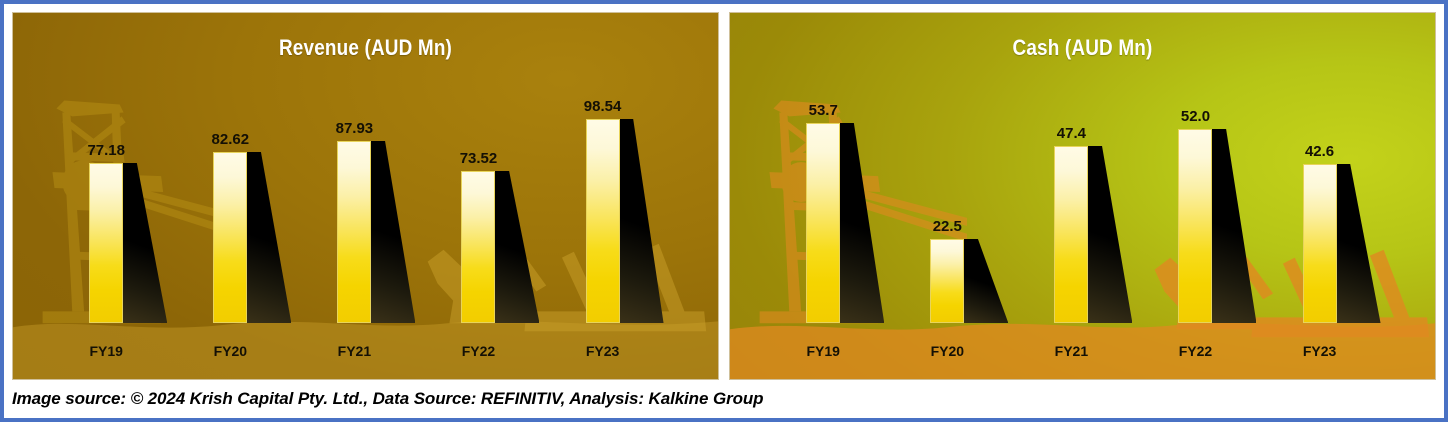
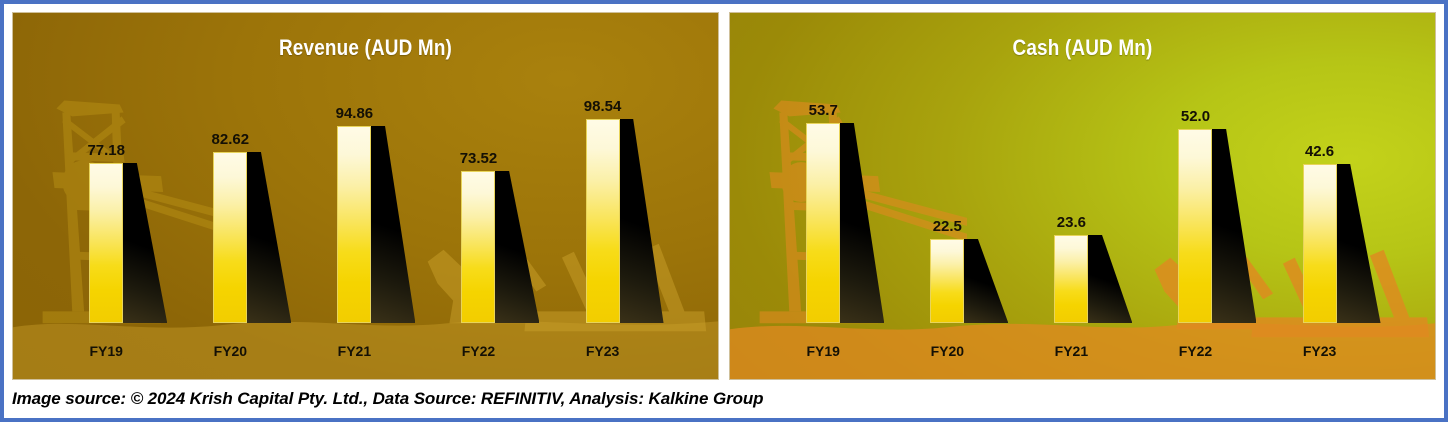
Revenue (AUD Mn)/FY21: 87.93 -> 94.86
Cash (AUD Mn)/FY21: 47.4 -> 23.6
